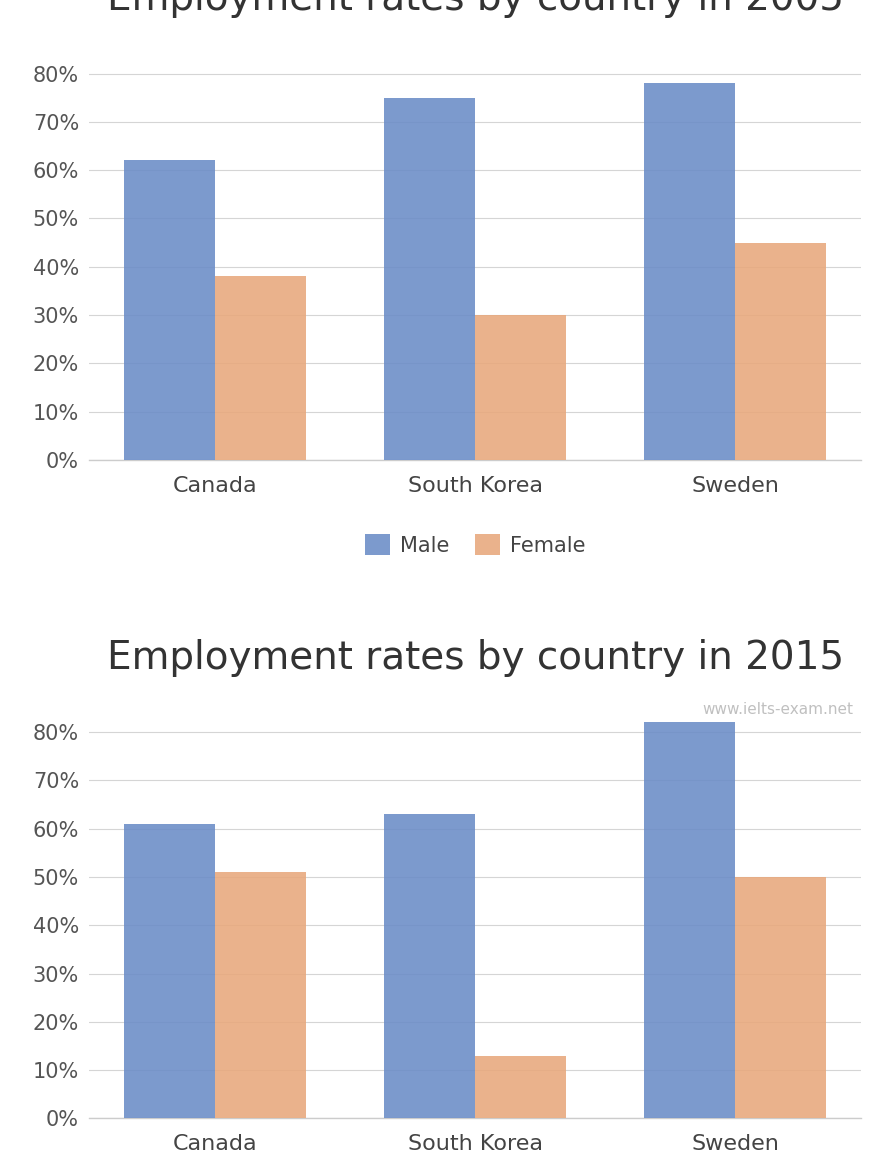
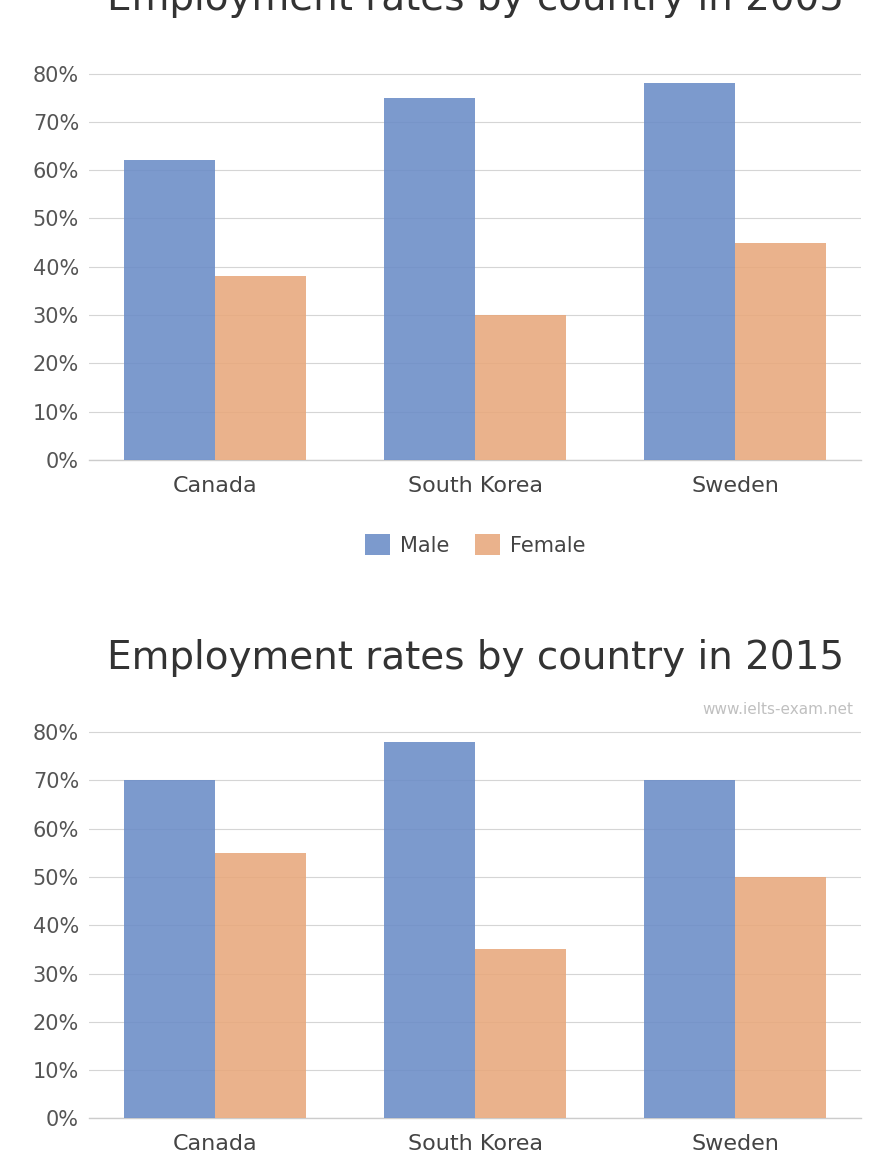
Employment rates by country in 2015/Male/Canada: 61% -> 70%
Employment rates by country in 2015/Female/Canada: 51% -> 55%
Employment rates by country in 2015/Male/South Korea: 63% -> 78%
Employment rates by country in 2015/Female/South Korea: 13% -> 35%
Employment rates by country in 2015/Male/Sweden: 82% -> 70%
